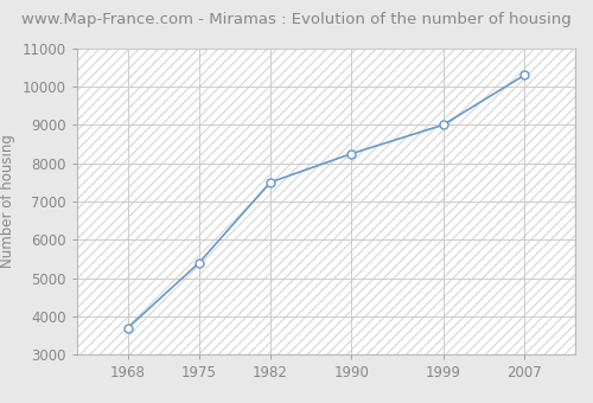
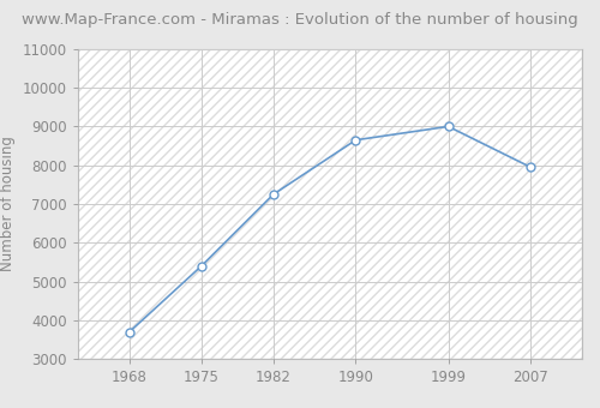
1982: 7500 -> 7250
1990: 8250 -> 8650
2007: 10300 -> 7950
